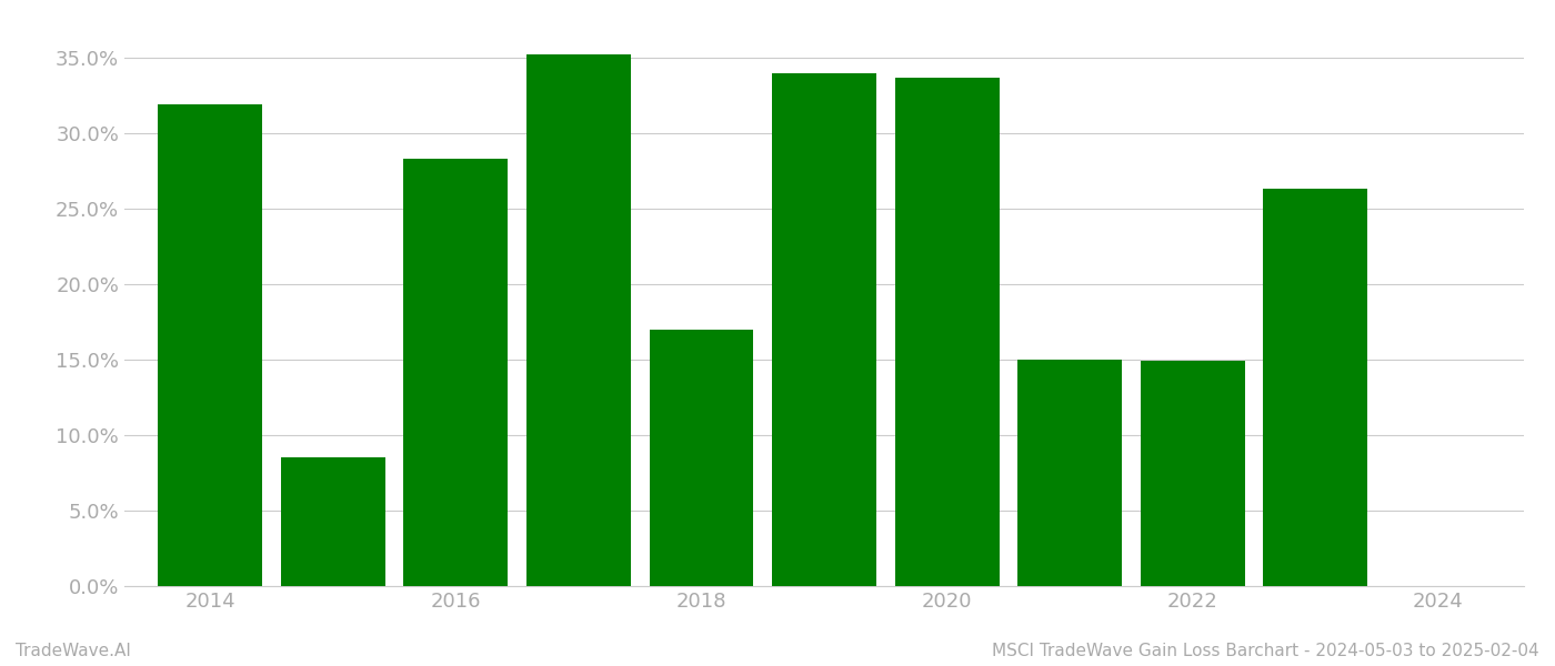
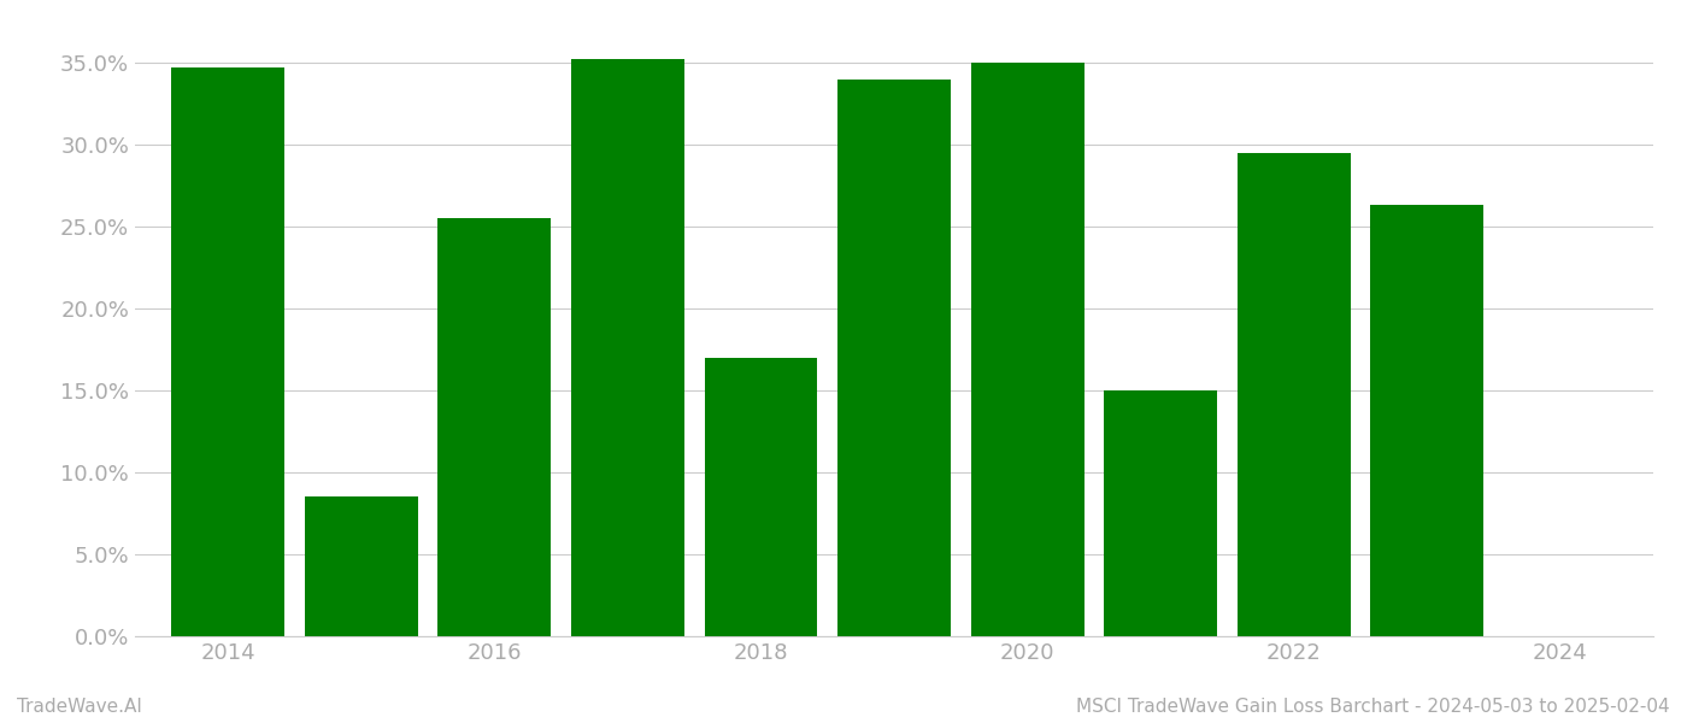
2014: 31.9% -> 34.7%
2016: 28.3% -> 25.5%
2020: 33.7% -> 35.0%
2022: 14.9% -> 29.5%
